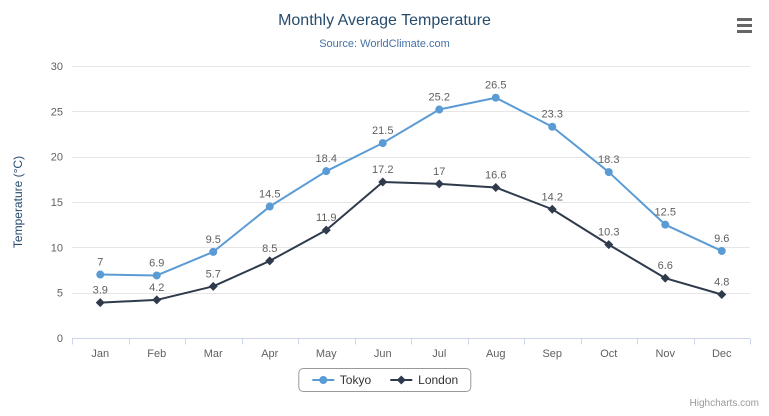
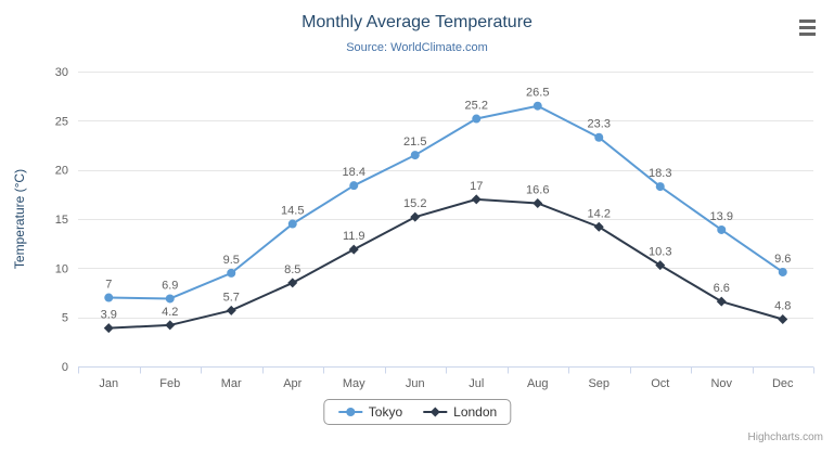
London/Jun: 17.2 -> 15.2
Tokyo/Nov: 12.5 -> 13.9
